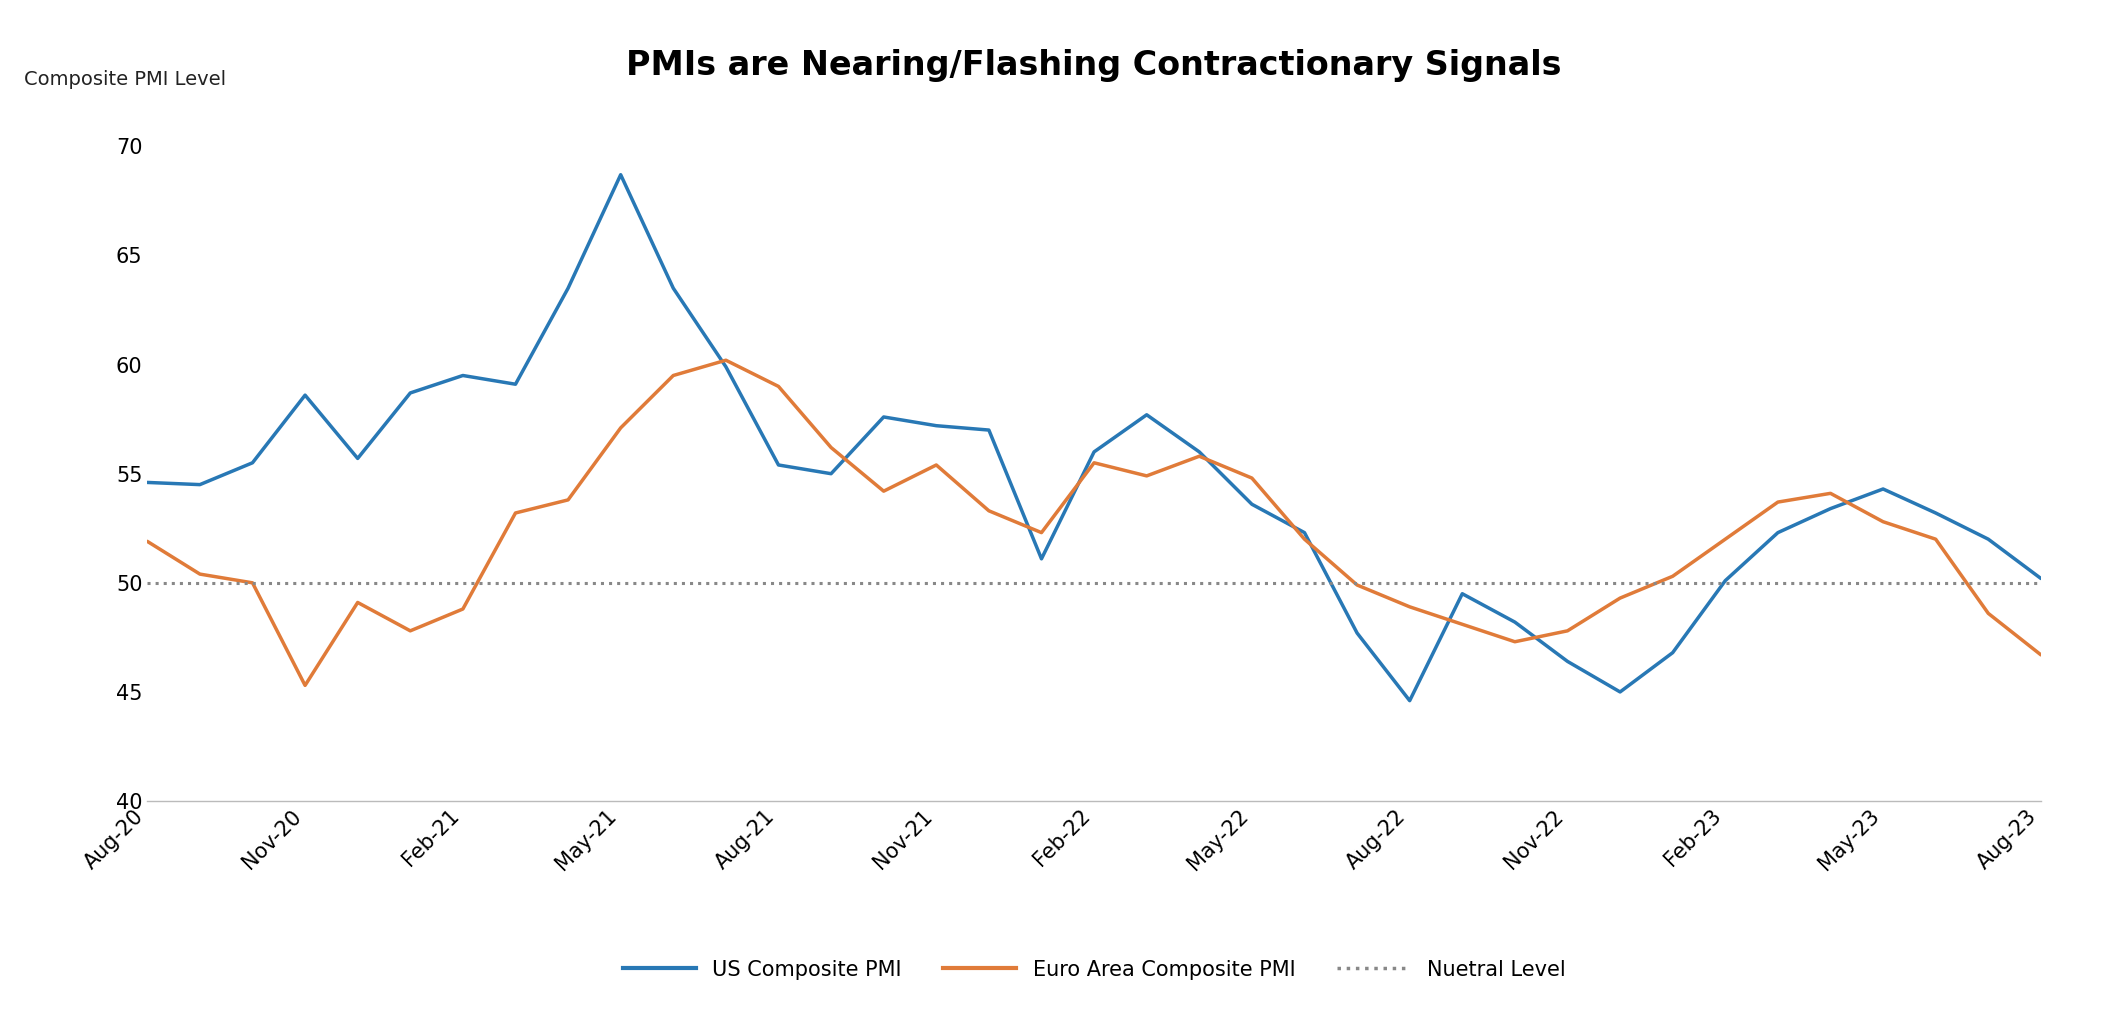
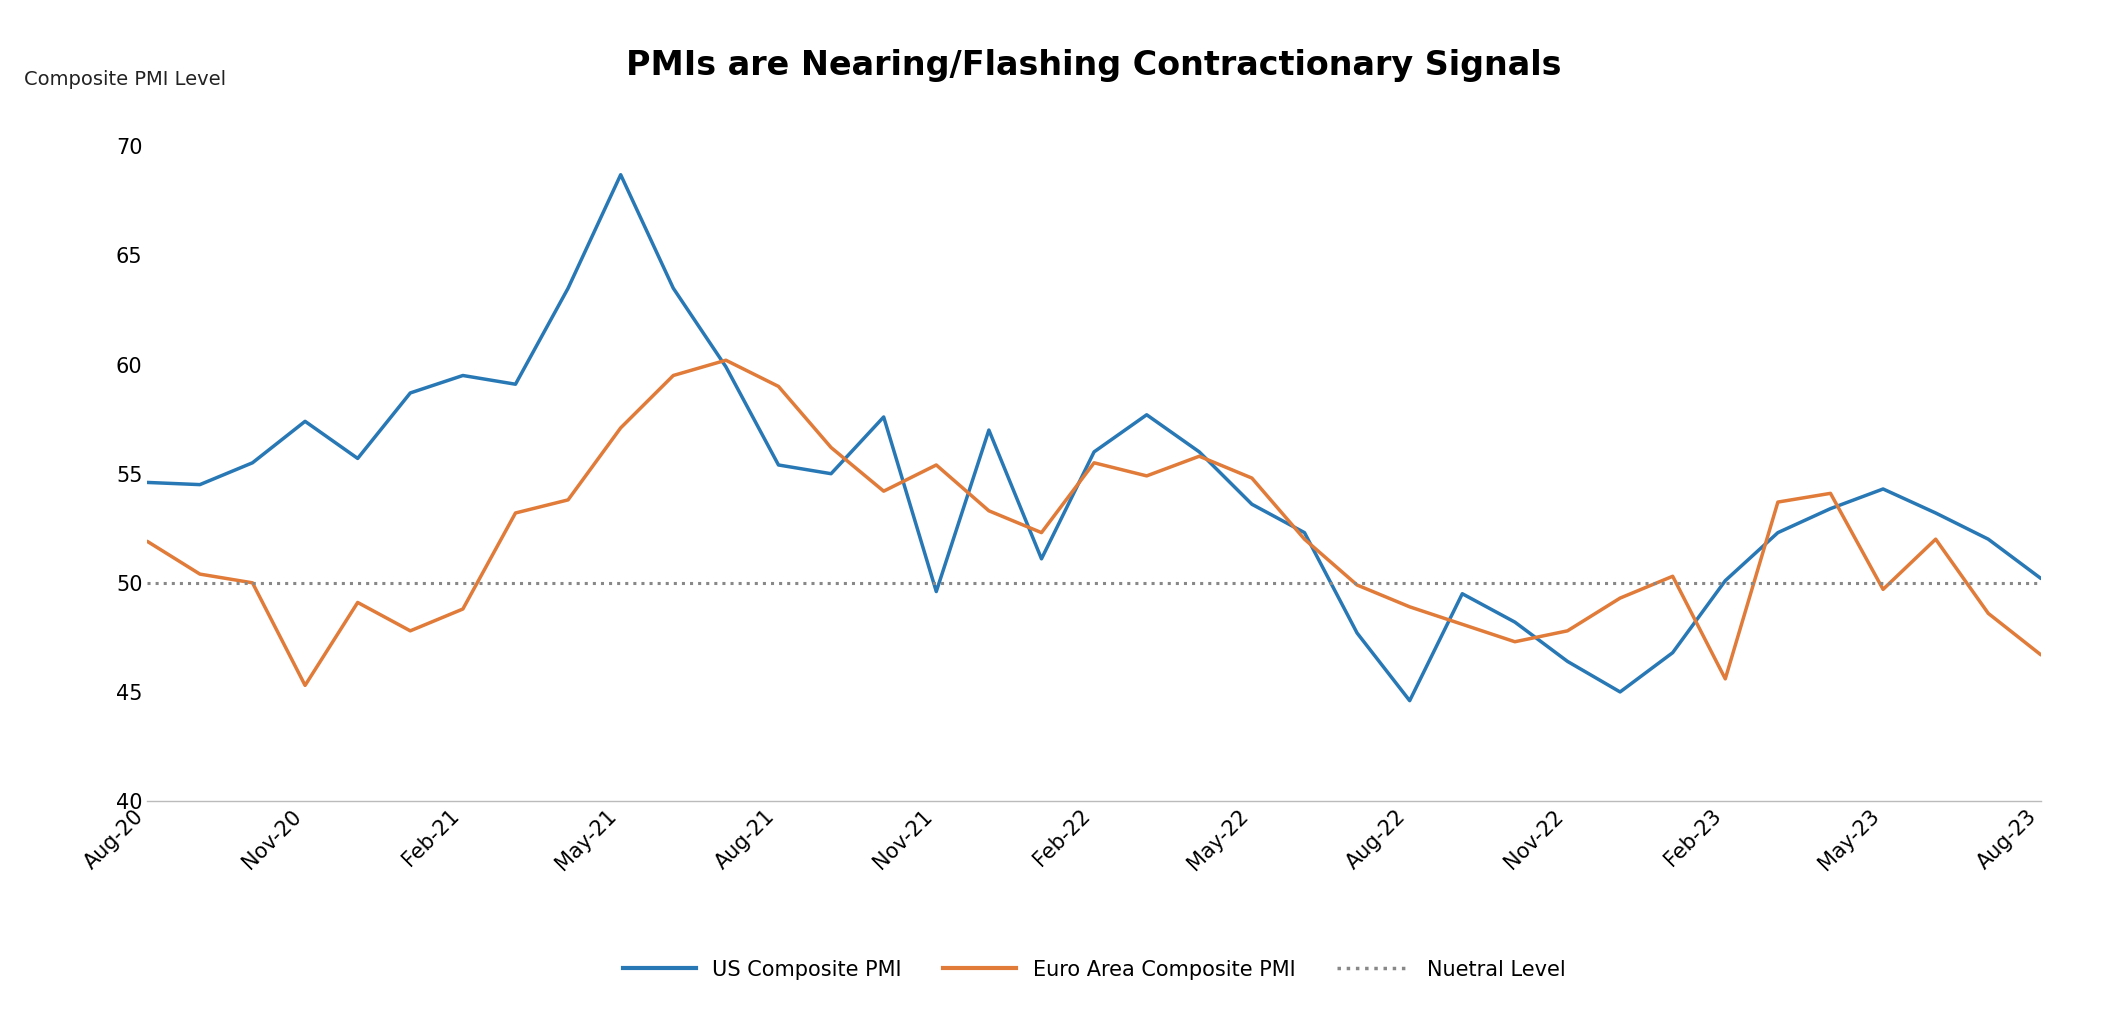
US Composite PMI/Nov-20: 58.6 -> 57.4
US Composite PMI/Nov-21: 57.2 -> 49.6
Euro Area Composite PMI/Feb-23: 52.0 -> 45.6
Euro Area Composite PMI/May-23: 52.8 -> 49.7
